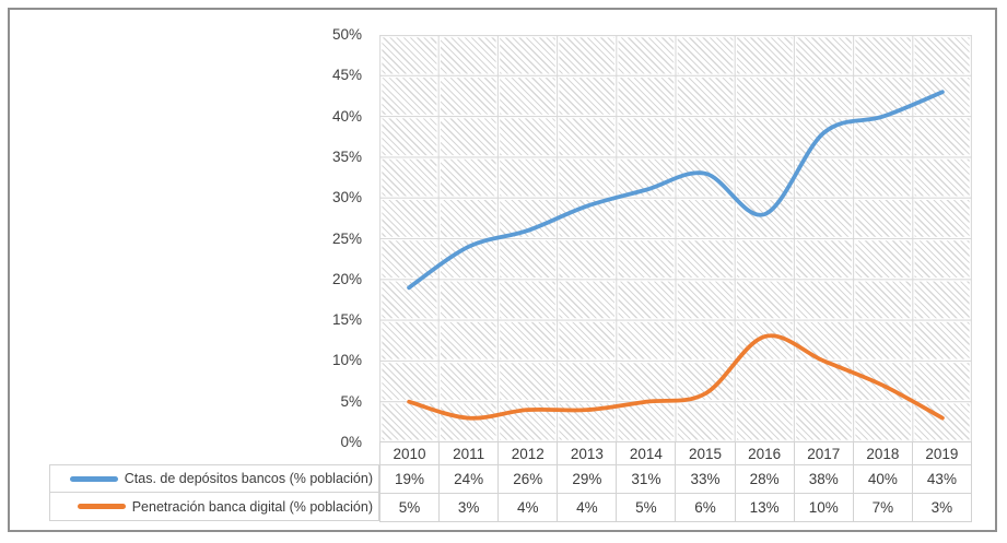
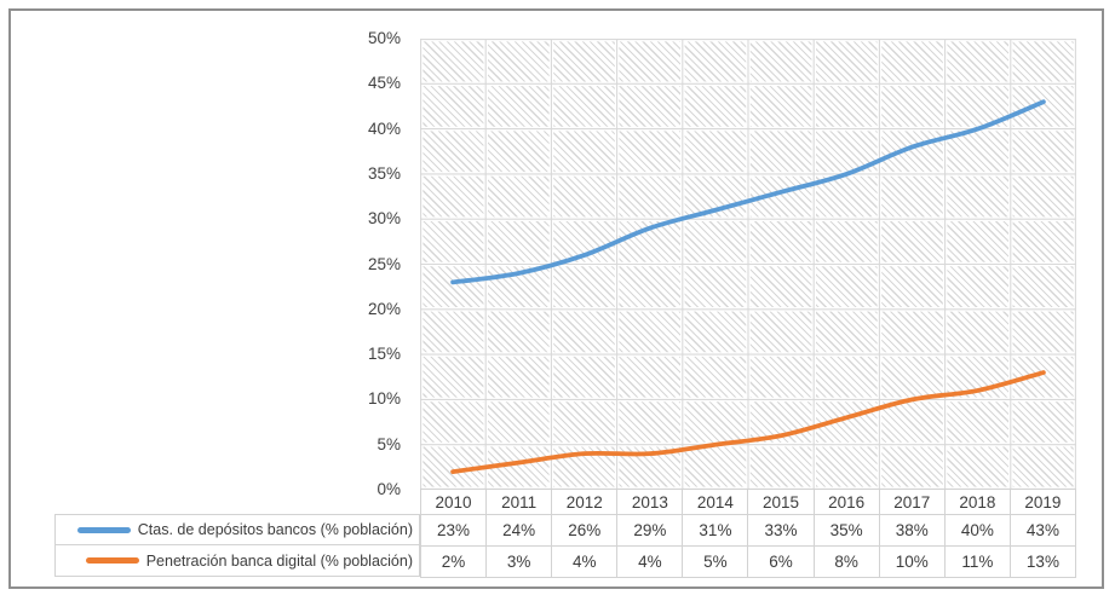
Ctas. de depósitos bancos (% población)/2010: 19% -> 23%
Penetración banca digital (% población)/2010: 5% -> 2%
Ctas. de depósitos bancos (% población)/2016: 28% -> 35%
Penetración banca digital (% población)/2016: 13% -> 8%
Penetración banca digital (% población)/2018: 7% -> 11%
Penetración banca digital (% población)/2019: 3% -> 13%
